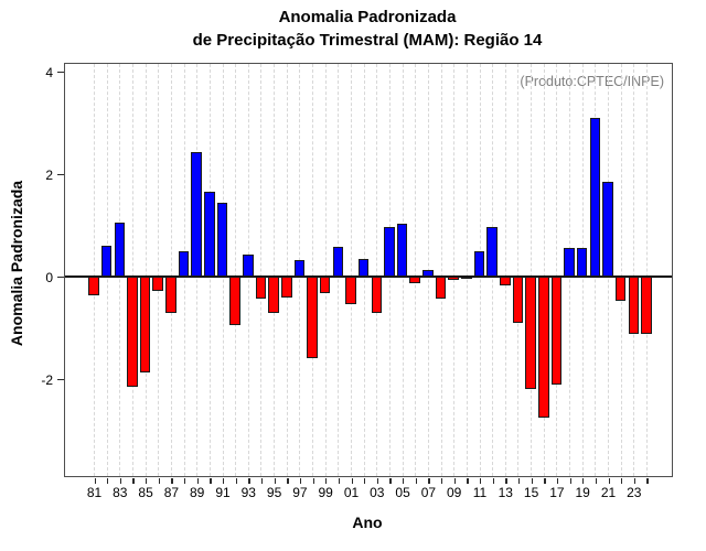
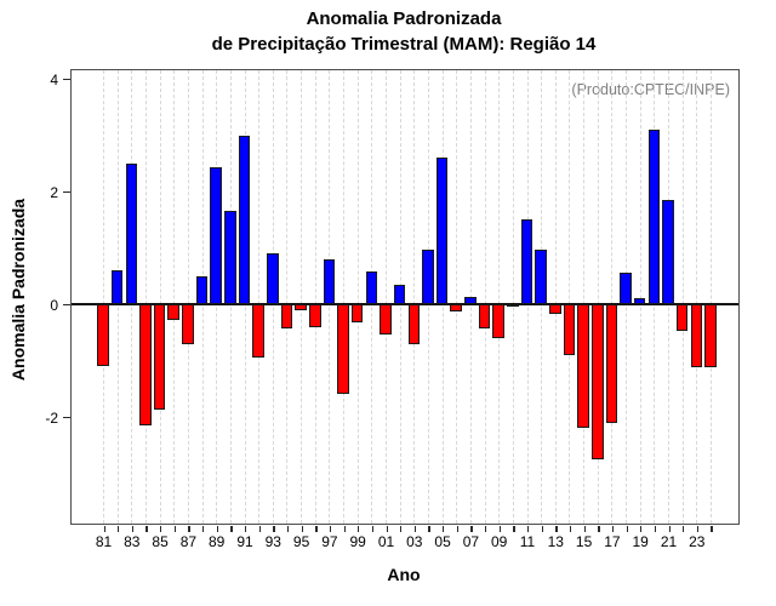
81: -0.4 -> -1.1
83: 1.1 -> 2.5
91: 1.4 -> 3.0
93: 0.4 -> 0.9
95: -0.7 -> -0.1
97: 0.3 -> 0.8
05: 1.0 -> 2.6
09: -0.1 -> -0.6
11: 0.5 -> 1.5
19: 0.6 -> 0.1
